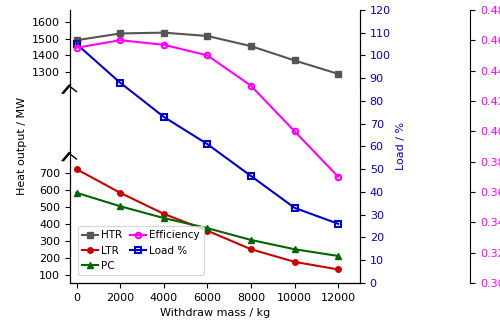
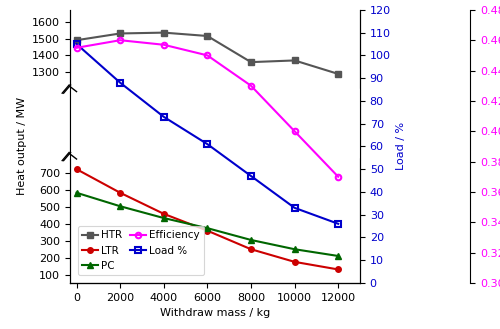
HTR/8000: 1460 -> 1360
